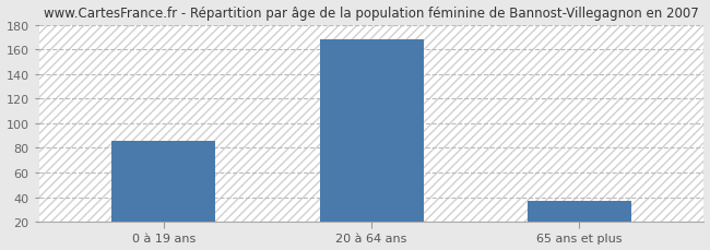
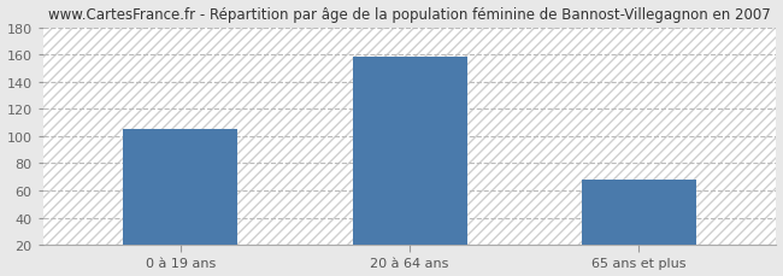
0 à 19 ans: 86 -> 105
20 à 64 ans: 168 -> 159
65 ans et plus: 37 -> 68
